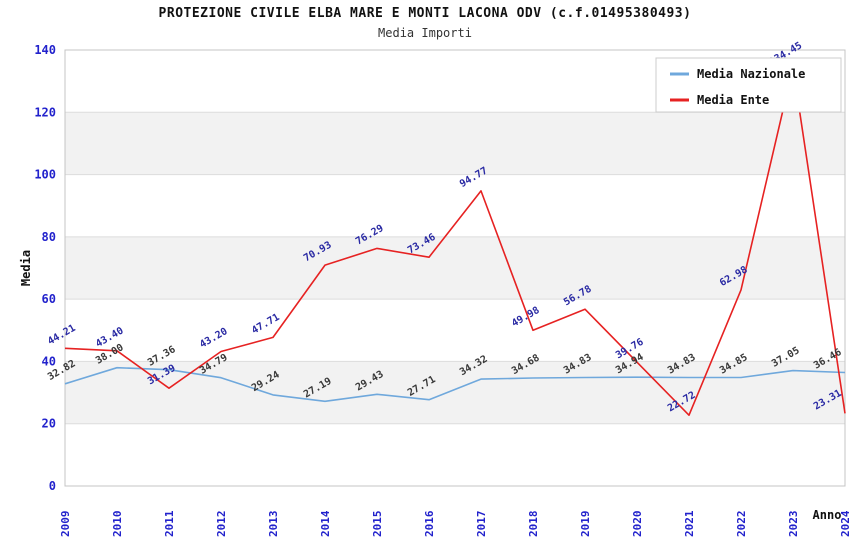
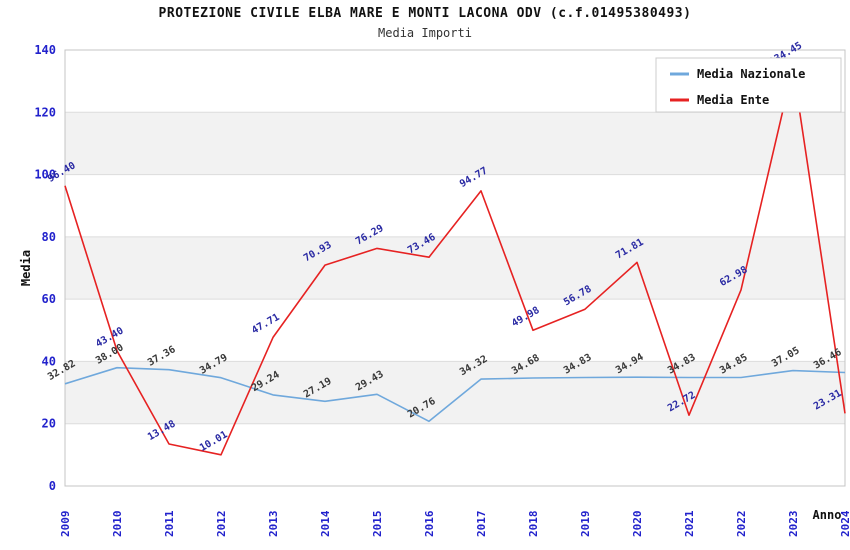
Media Ente/2009: 44.21 -> 96.40
Media Ente/2011: 31.39 -> 13.48
Media Ente/2012: 43.20 -> 10.01
Media Nazionale/2016: 27.71 -> 20.76
Media Ente/2020: 39.76 -> 71.81
